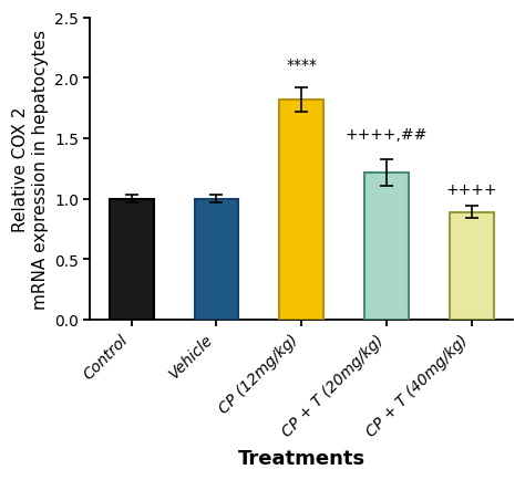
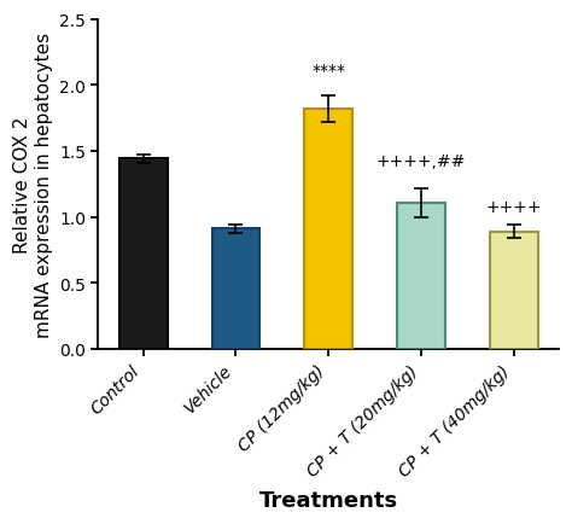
Control: 1.00 -> 1.44
Vehicle: 1.00 -> 0.91
CP + T (20mg/kg): 1.22 -> 1.11
